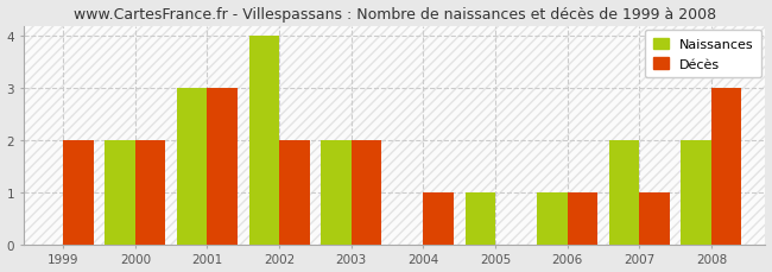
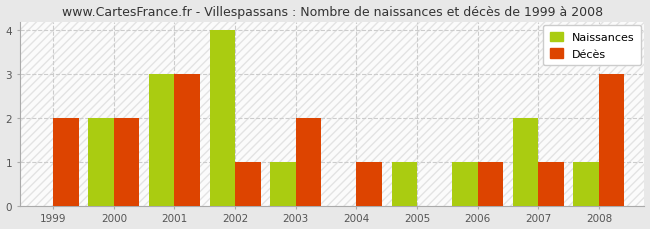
Décès/2002: 2 -> 1
Naissances/2003: 2 -> 1
Naissances/2008: 2 -> 1
